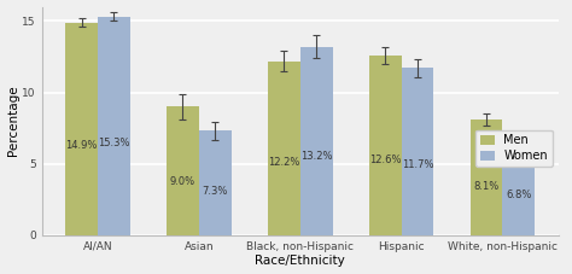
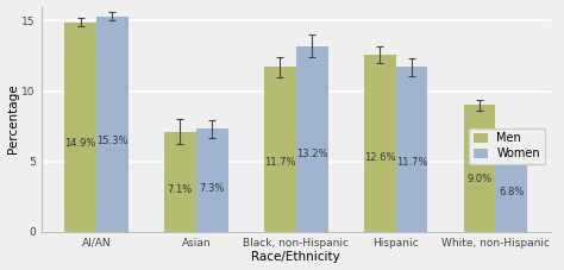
Men/Asian: 9.0% -> 7.1%
Men/Black, non-Hispanic: 12.2% -> 11.7%
Men/White, non-Hispanic: 8.1% -> 9.0%
